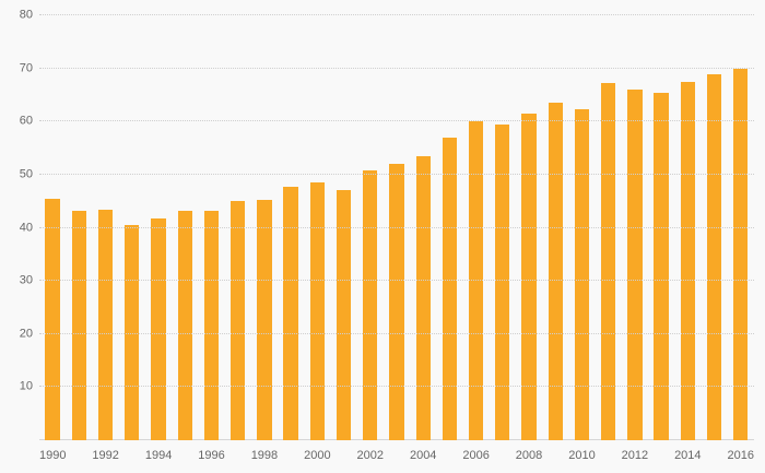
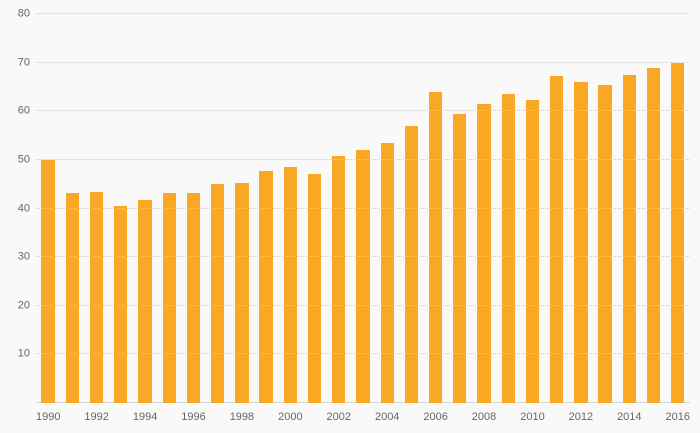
1990: 46 -> 50
2006: 60 -> 64
